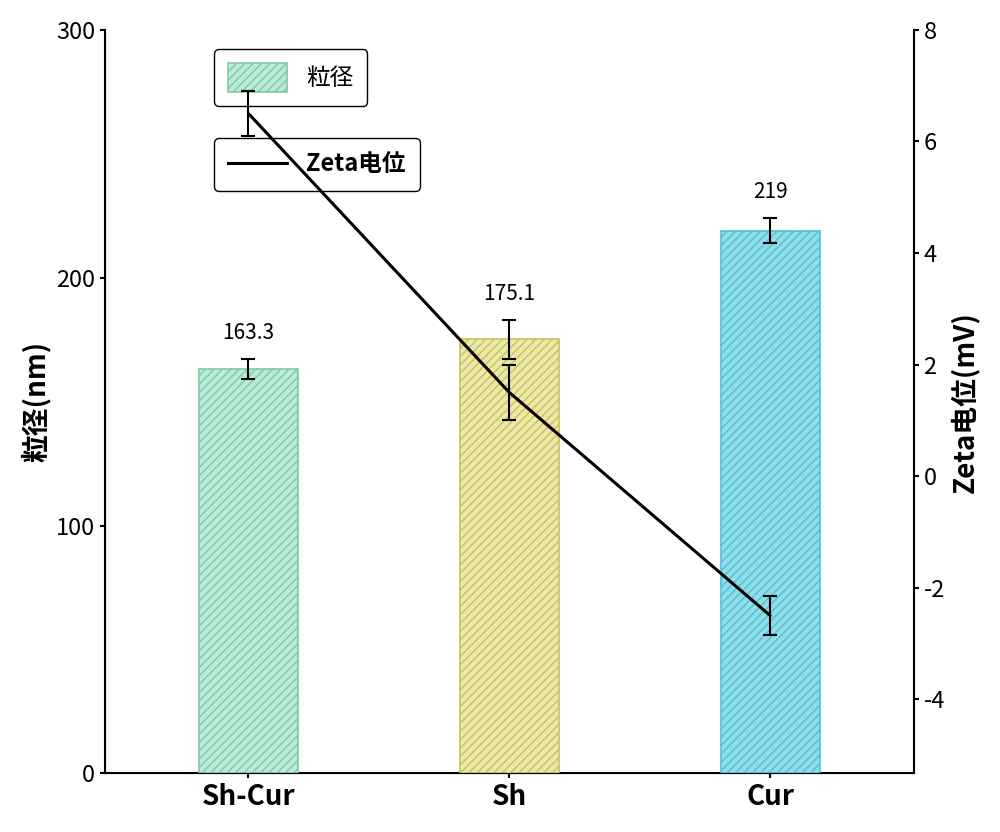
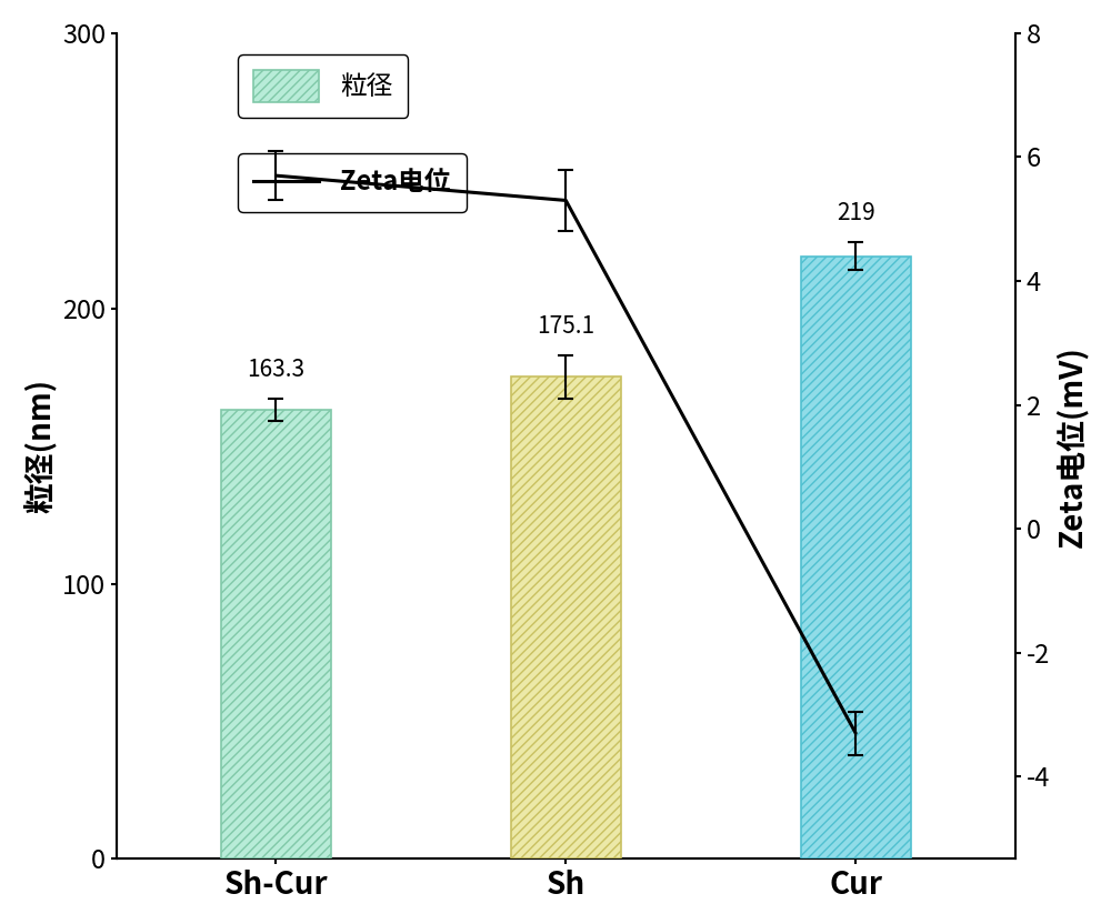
Zeta电位/Sh-Cur: 6.5 -> 5.7
Zeta电位/Sh: 1.5 -> 5.3
Zeta电位/Cur: -2.5 -> -3.3
